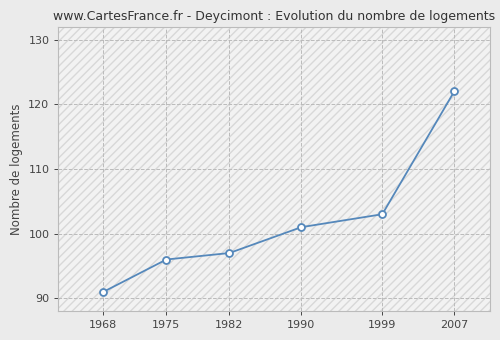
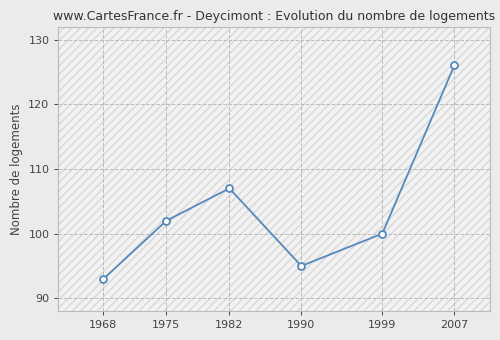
1968: 91 -> 93
1975: 96 -> 102
1982: 97 -> 107
1990: 101 -> 95
1999: 103 -> 100
2007: 122 -> 126
